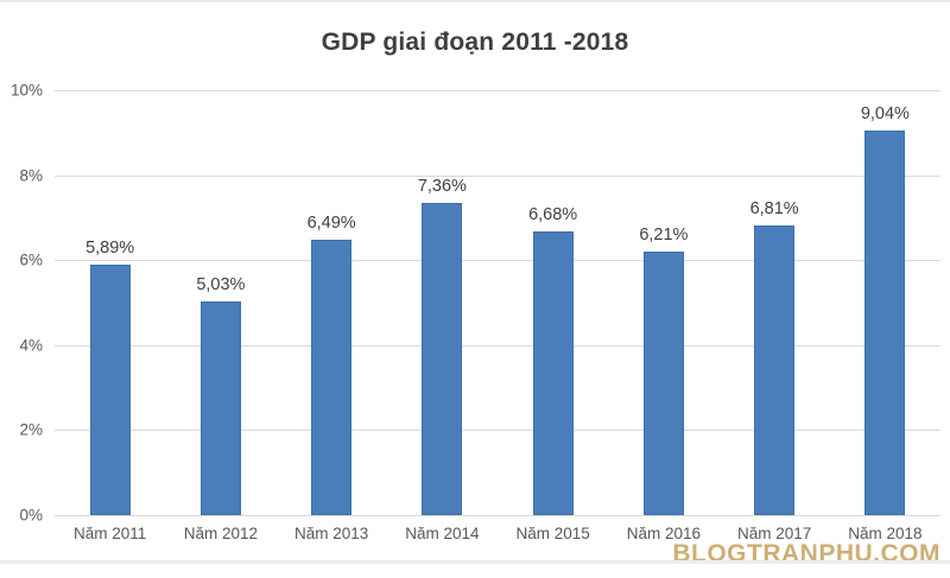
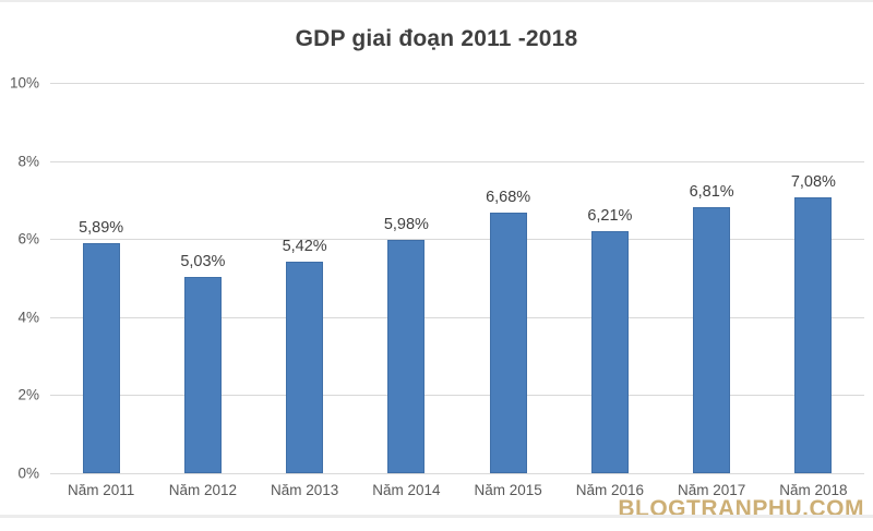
Năm 2013: 6,49% -> 5,42%
Năm 2014: 7,36% -> 5,98%
Năm 2018: 9,04% -> 7,08%
